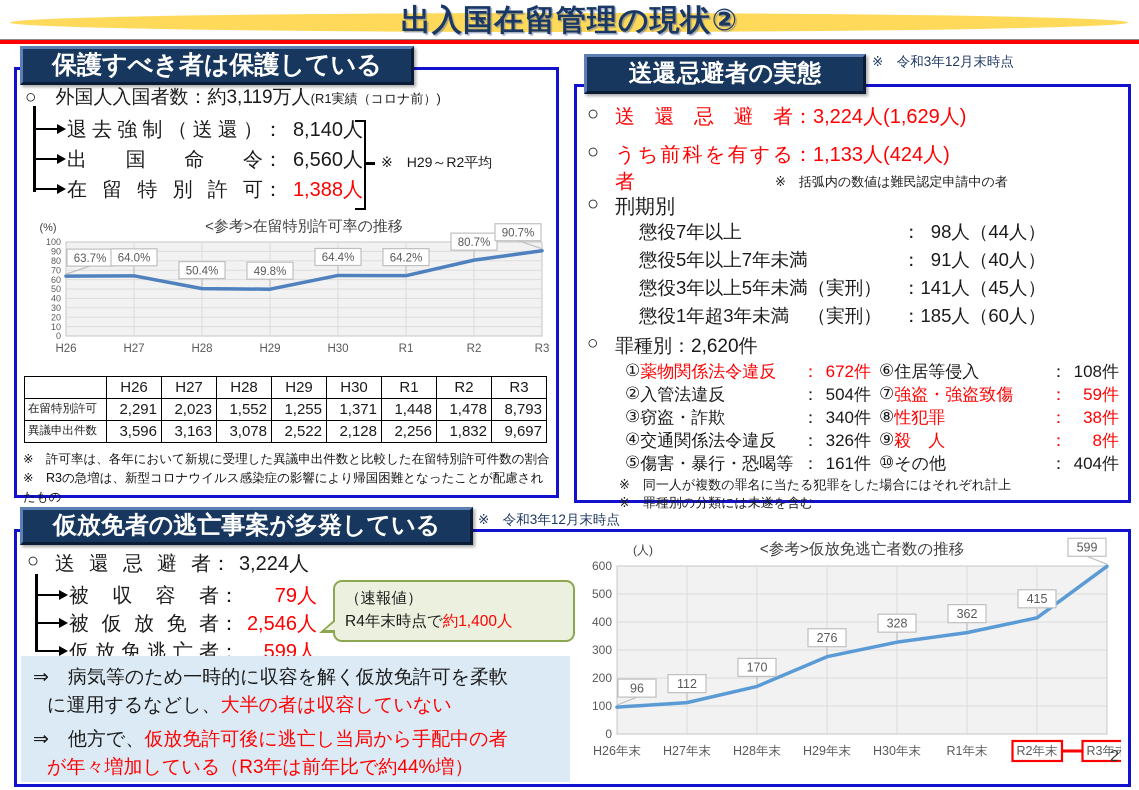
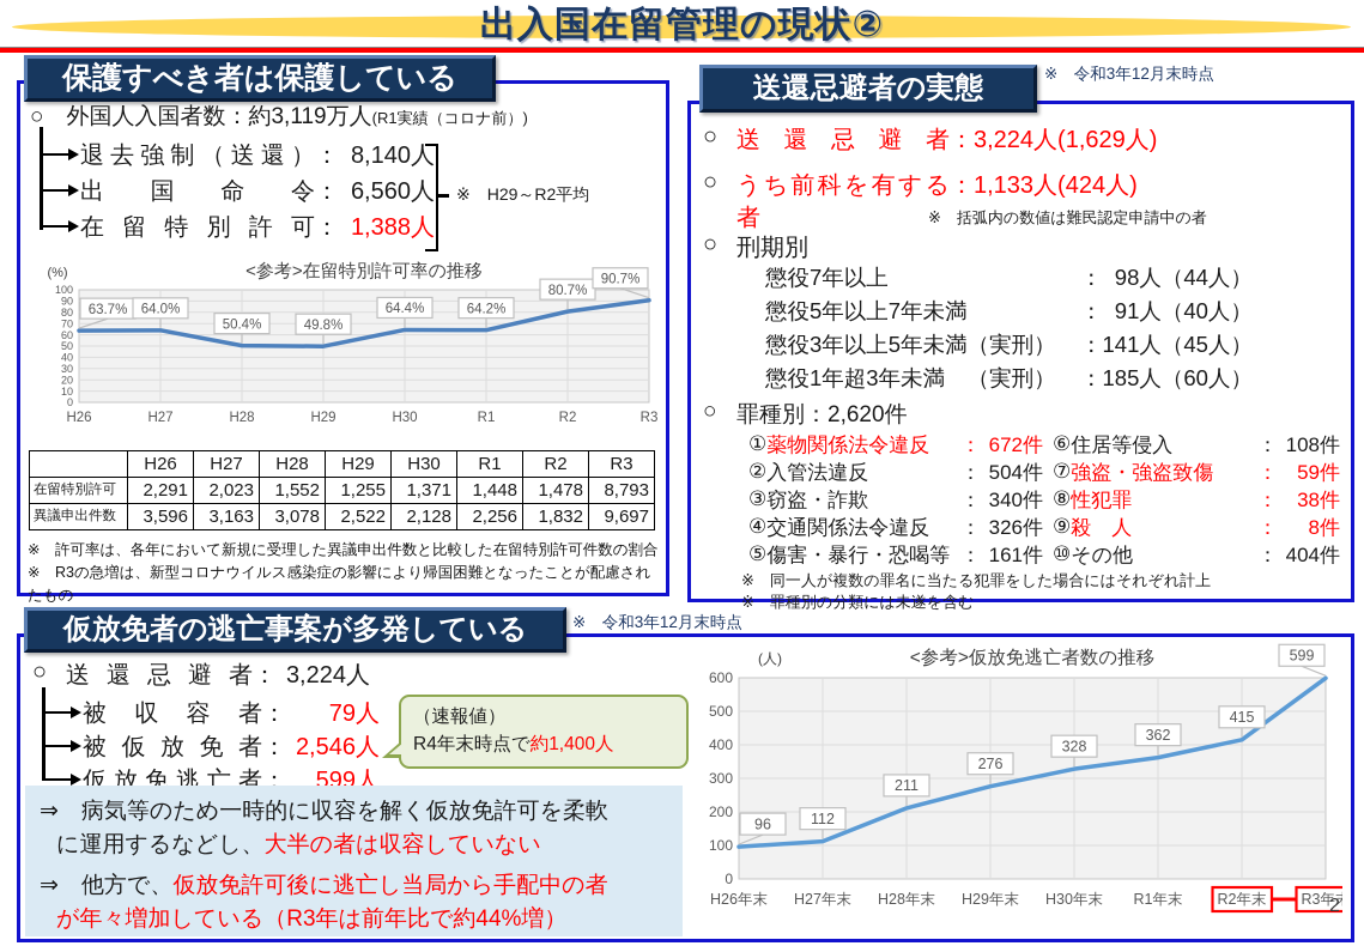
<参考>仮放免逃亡者数の推移/H28年末: 170 -> 211
